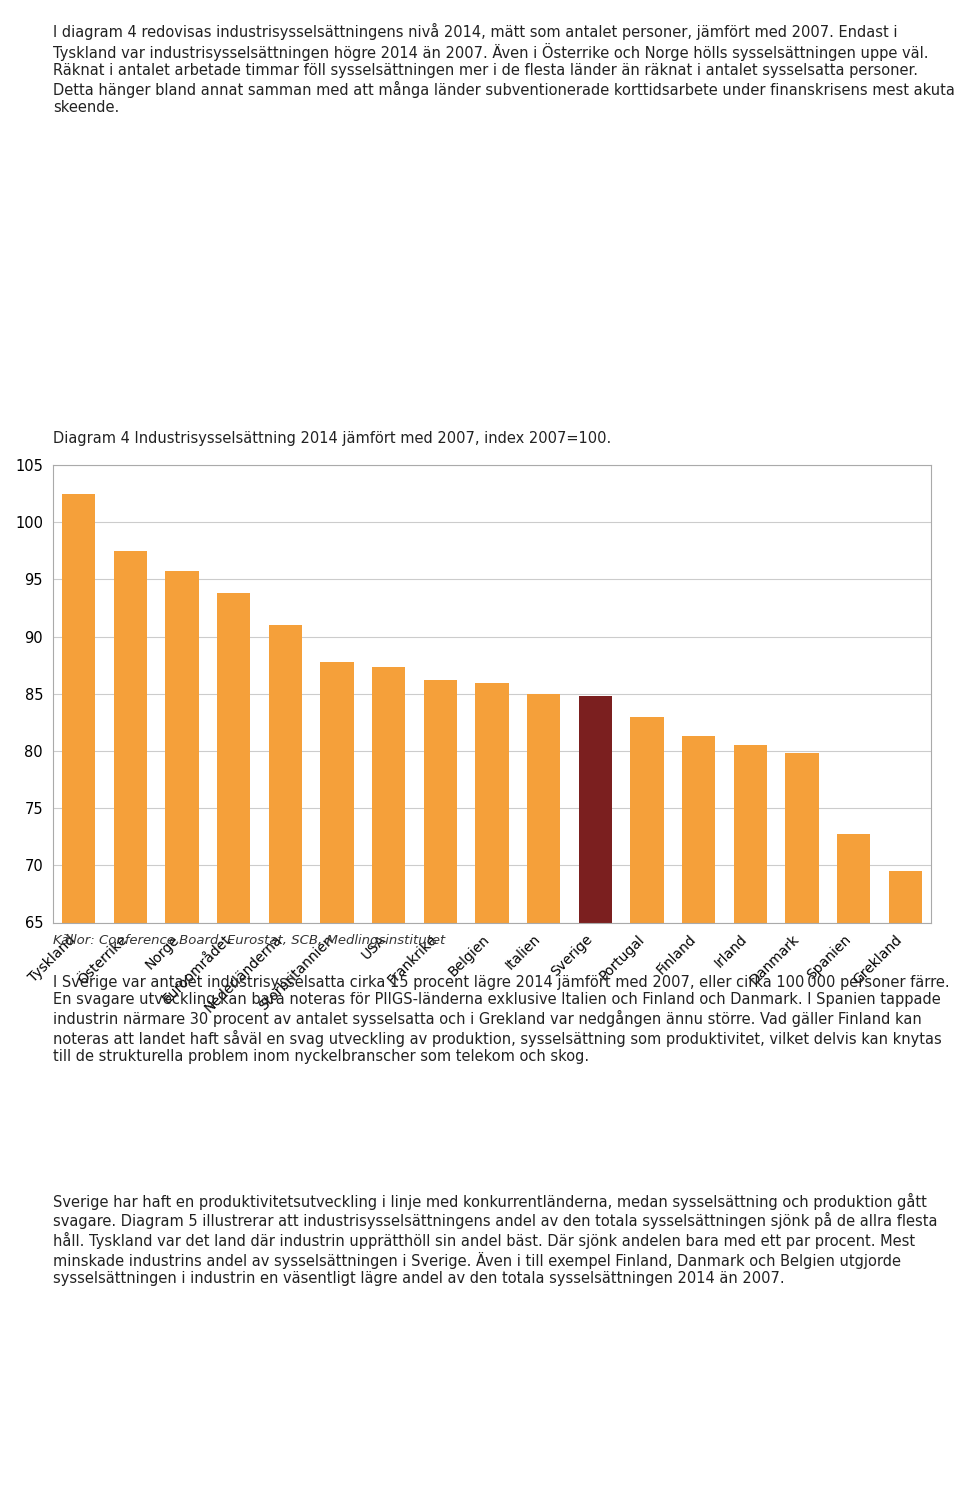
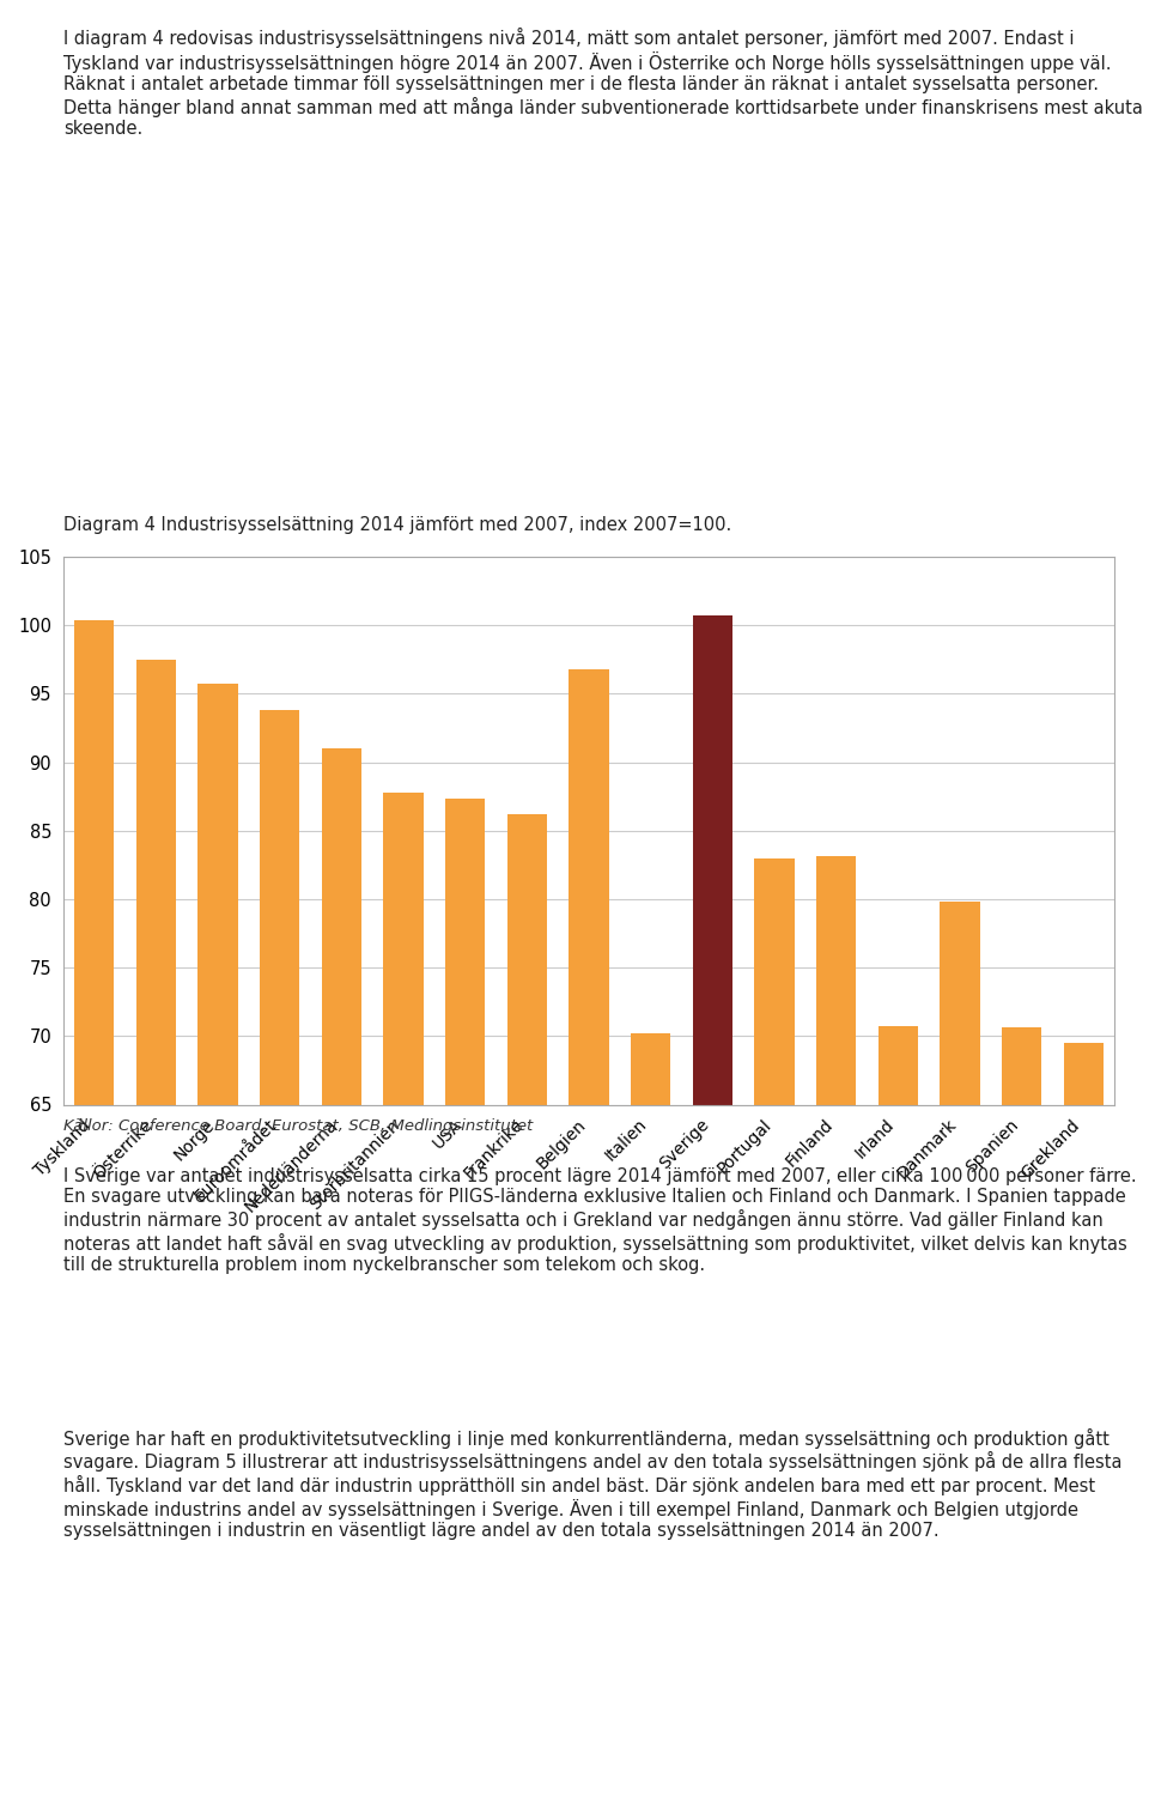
Tyskland: 102.5 -> 100.4
Belgien: 85.9 -> 96.8
Italien: 85.0 -> 70.2
Sverige: 84.8 -> 100.7
Finland: 81.3 -> 83.1
Irland: 80.5 -> 70.7
Spanien: 72.7 -> 70.6
